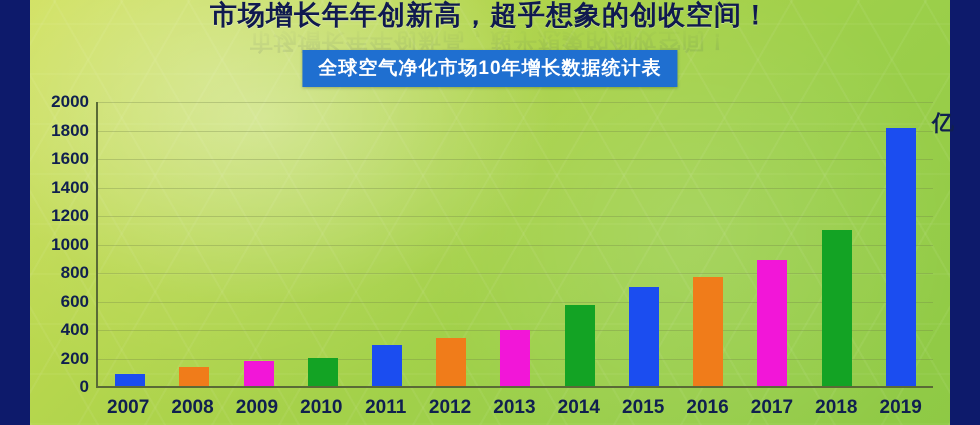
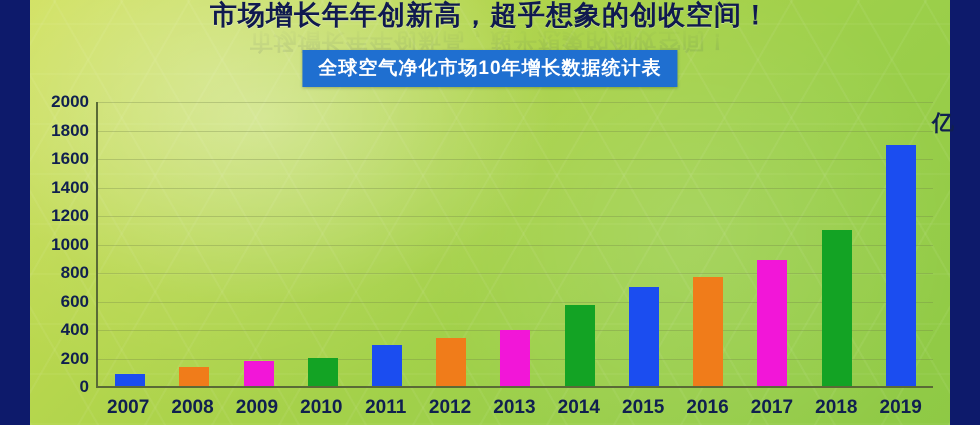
2019: 1820 -> 1700
